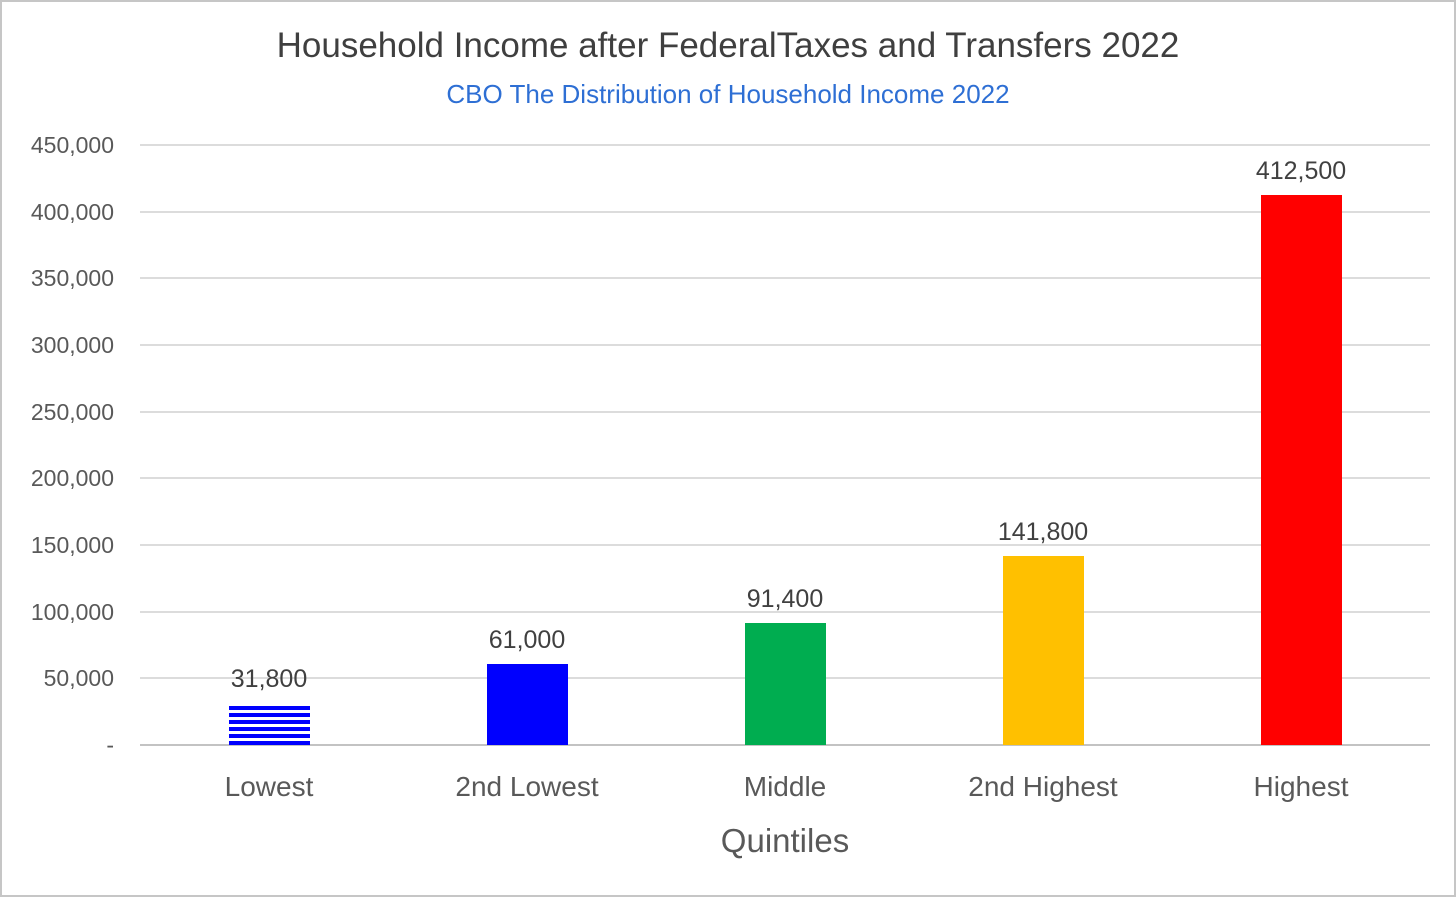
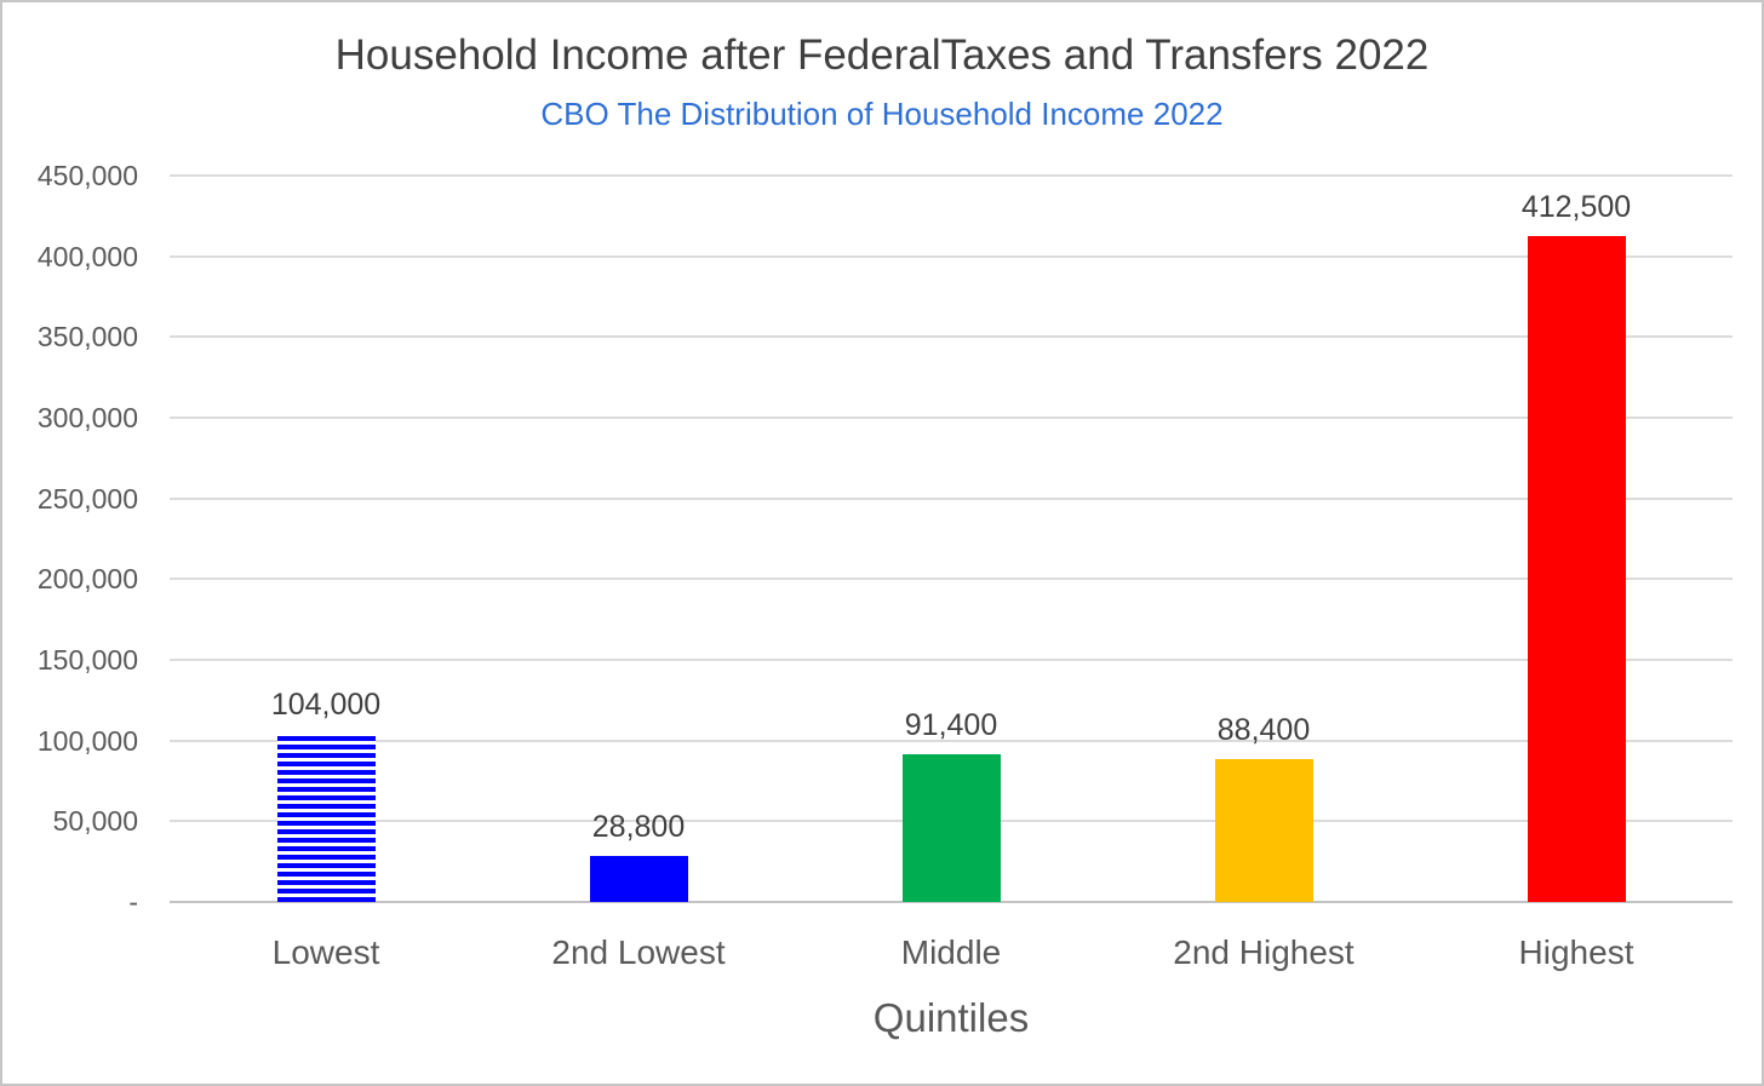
Lowest: 31,800 -> 104,000
2nd Lowest: 61,000 -> 28,800
2nd Highest: 141,800 -> 88,400
